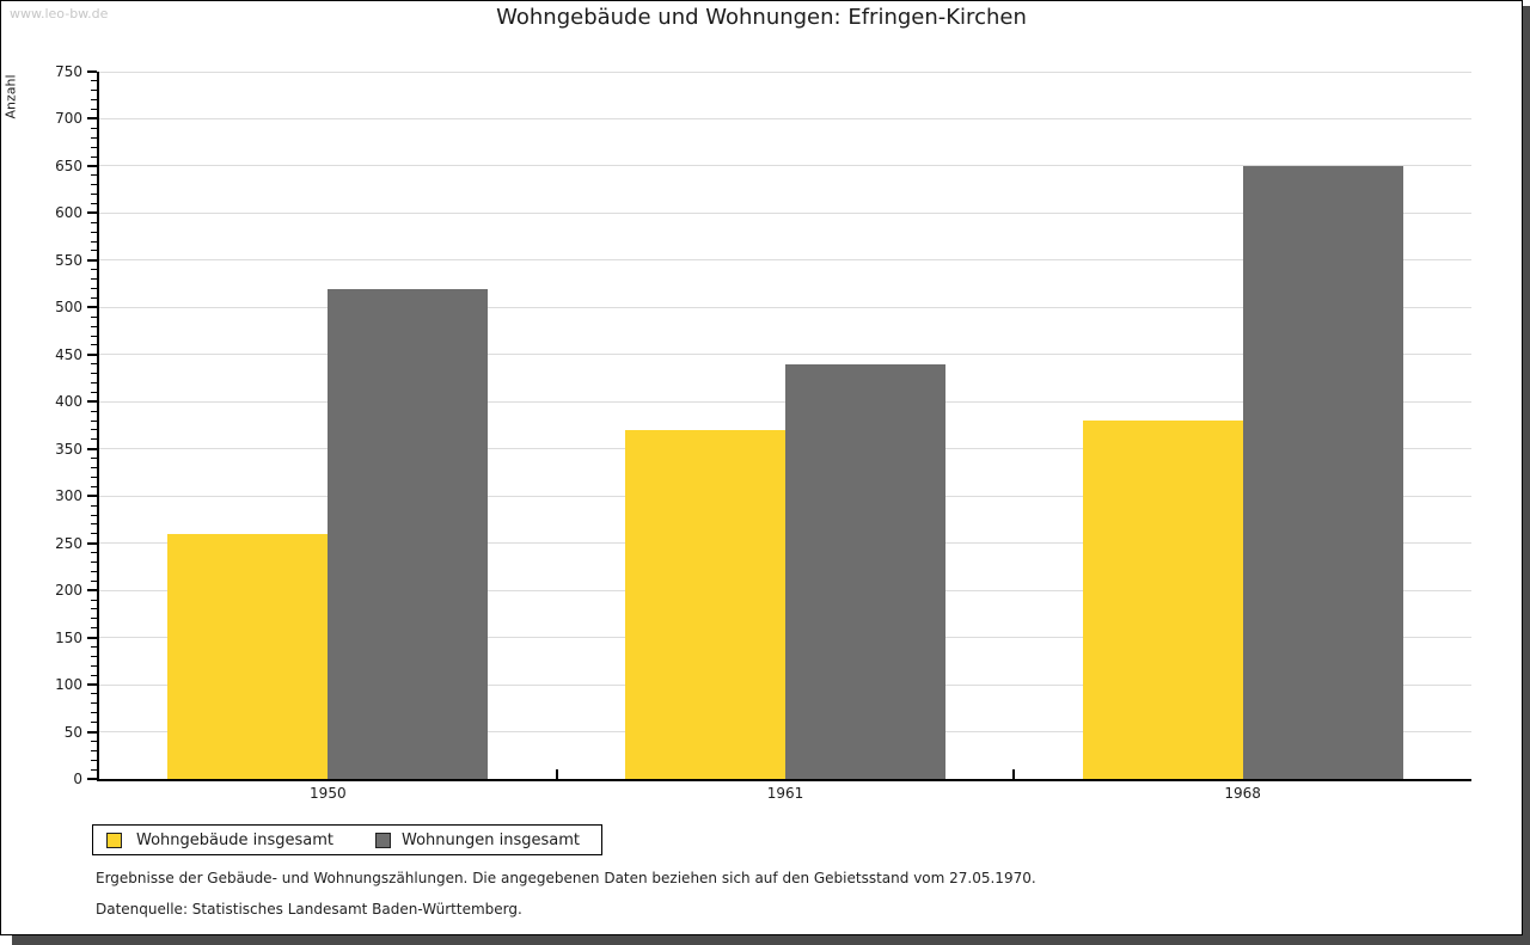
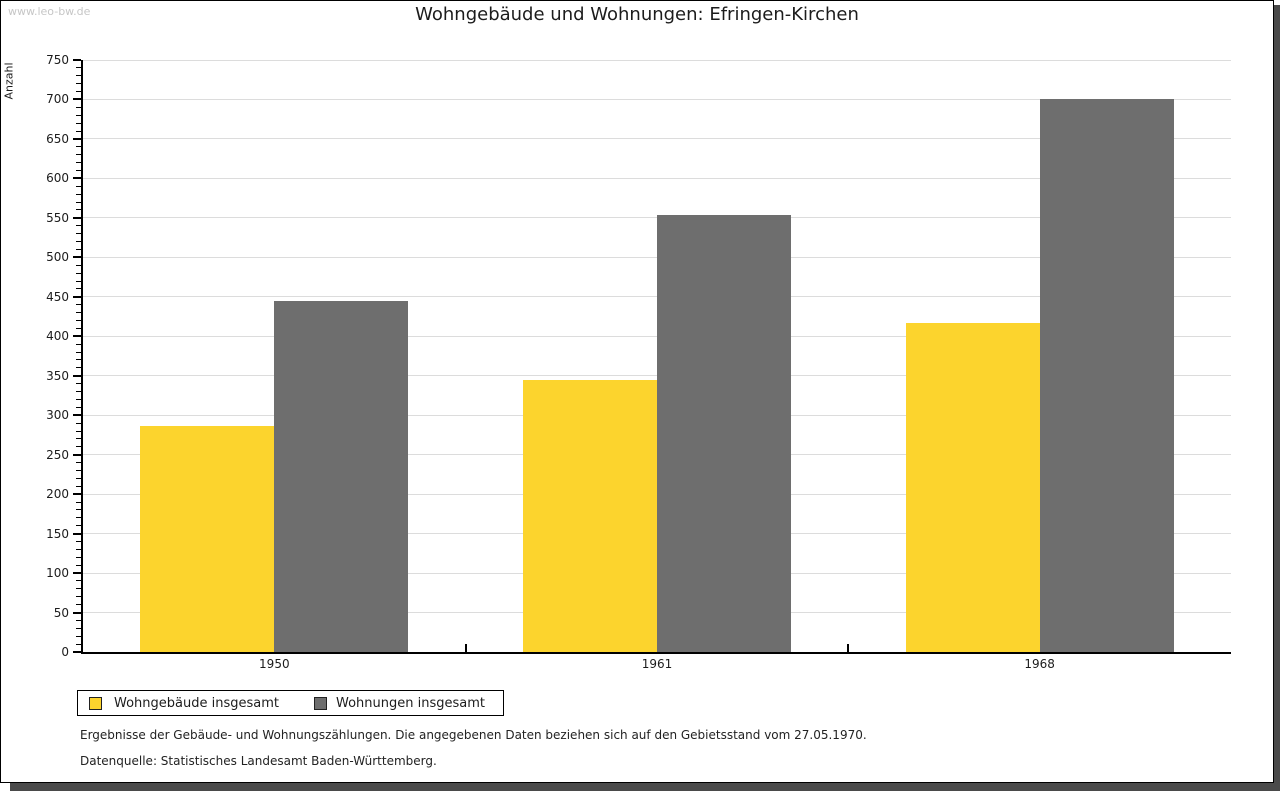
Wohngebäude insgesamt/1950: 260 -> 290
Wohnungen insgesamt/1950: 520 -> 440
Wohngebäude insgesamt/1961: 370 -> 340
Wohnungen insgesamt/1961: 440 -> 550
Wohngebäude insgesamt/1968: 380 -> 420
Wohnungen insgesamt/1968: 650 -> 700
